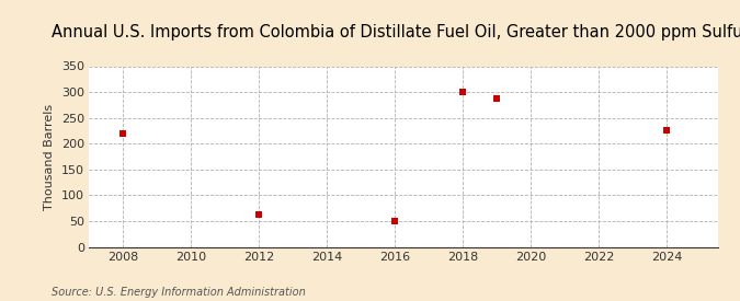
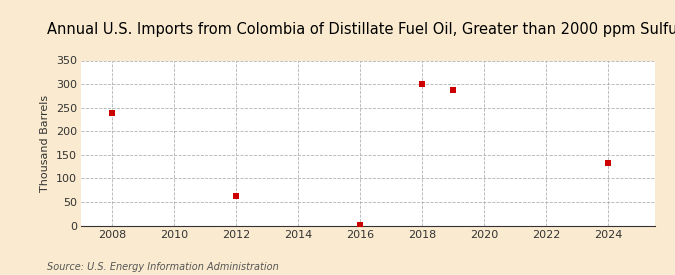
2008: 220 -> 238
2016: 50 -> 2
2024: 225 -> 132
